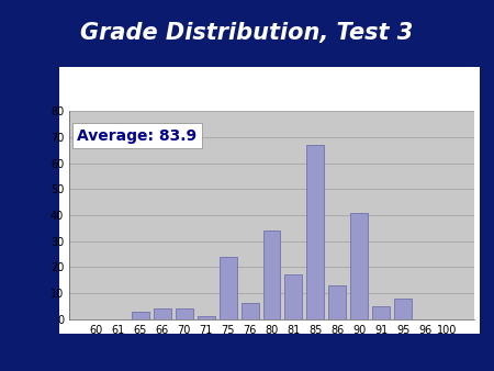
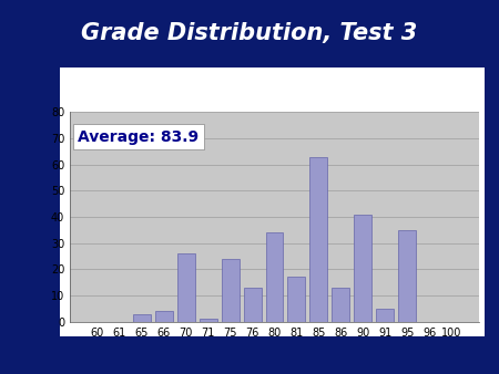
70: 4 -> 26
76: 6 -> 13
85: 67 -> 63
95: 8 -> 35
